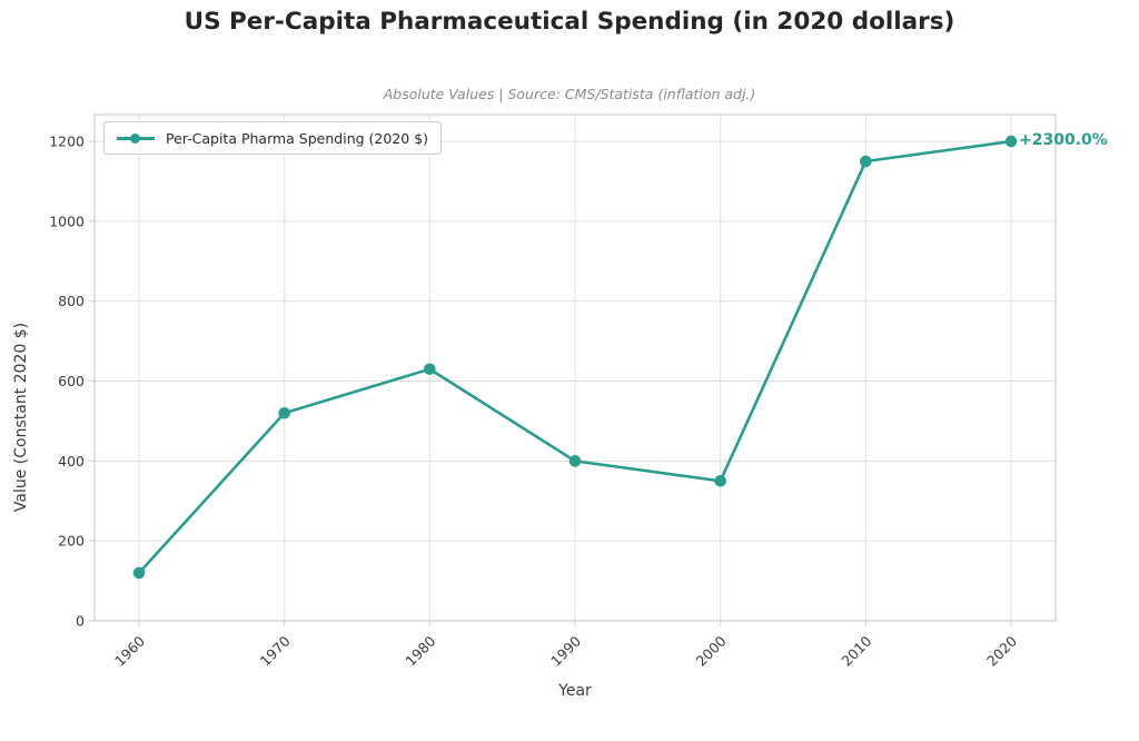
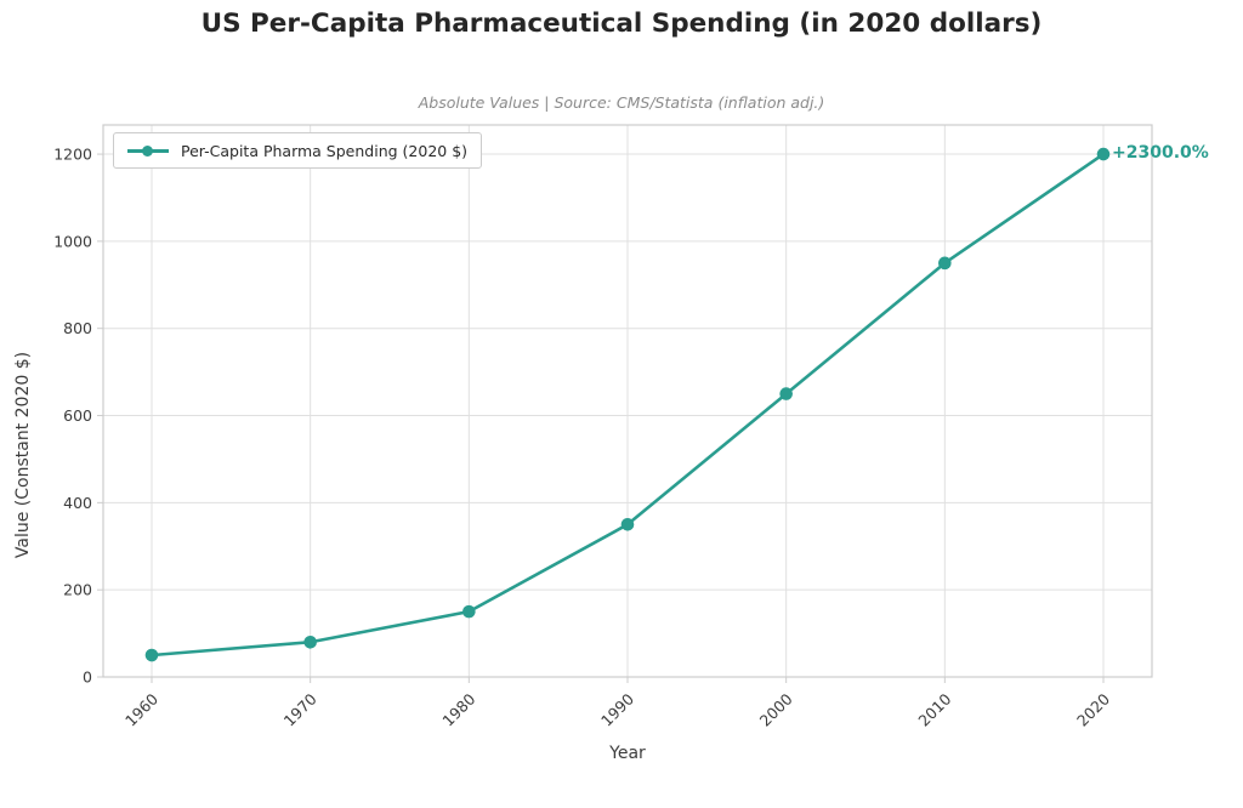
1960: 120 -> 50
1970: 520 -> 80
1980: 630 -> 150
1990: 400 -> 350
2000: 350 -> 650
2010: 1150 -> 950
